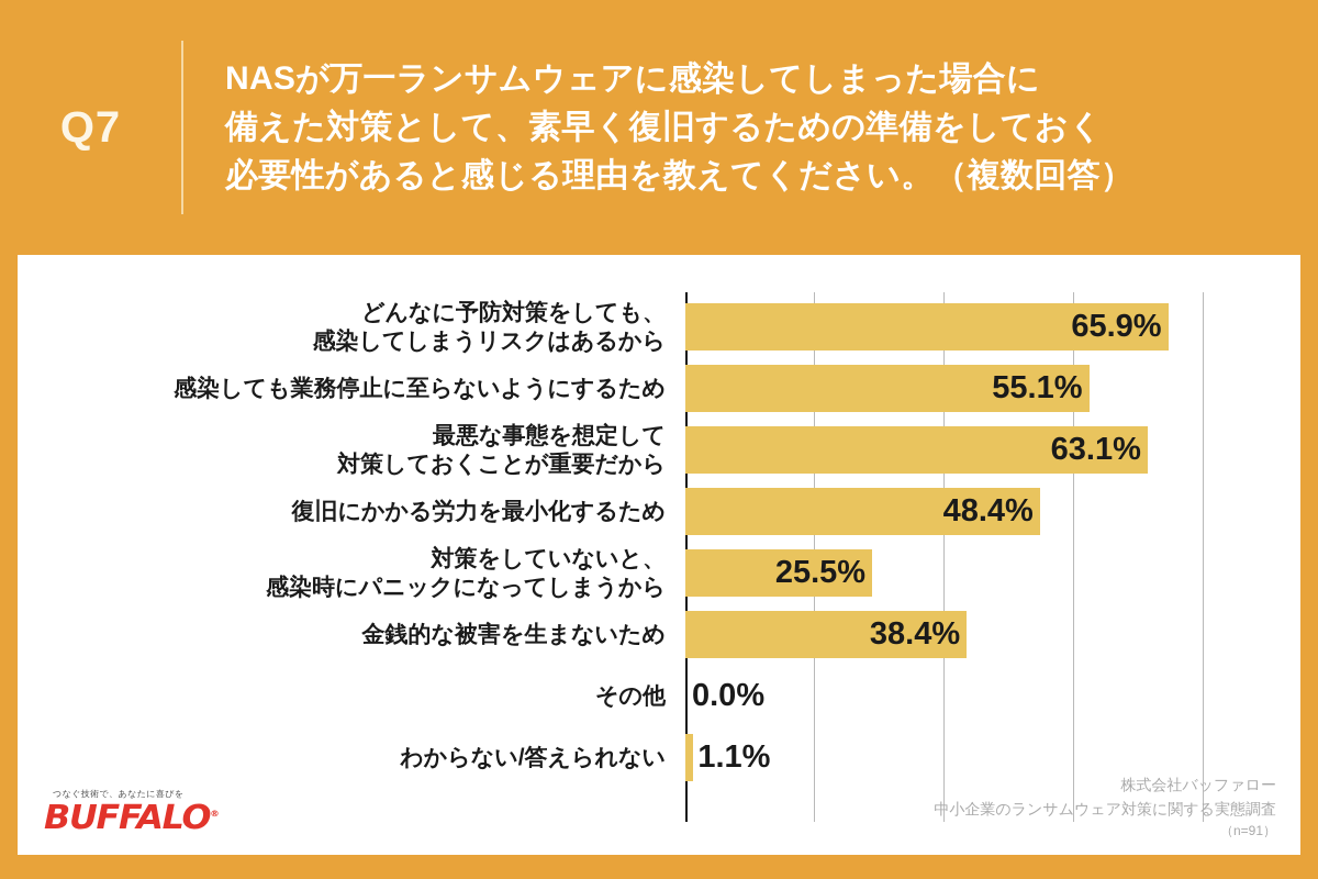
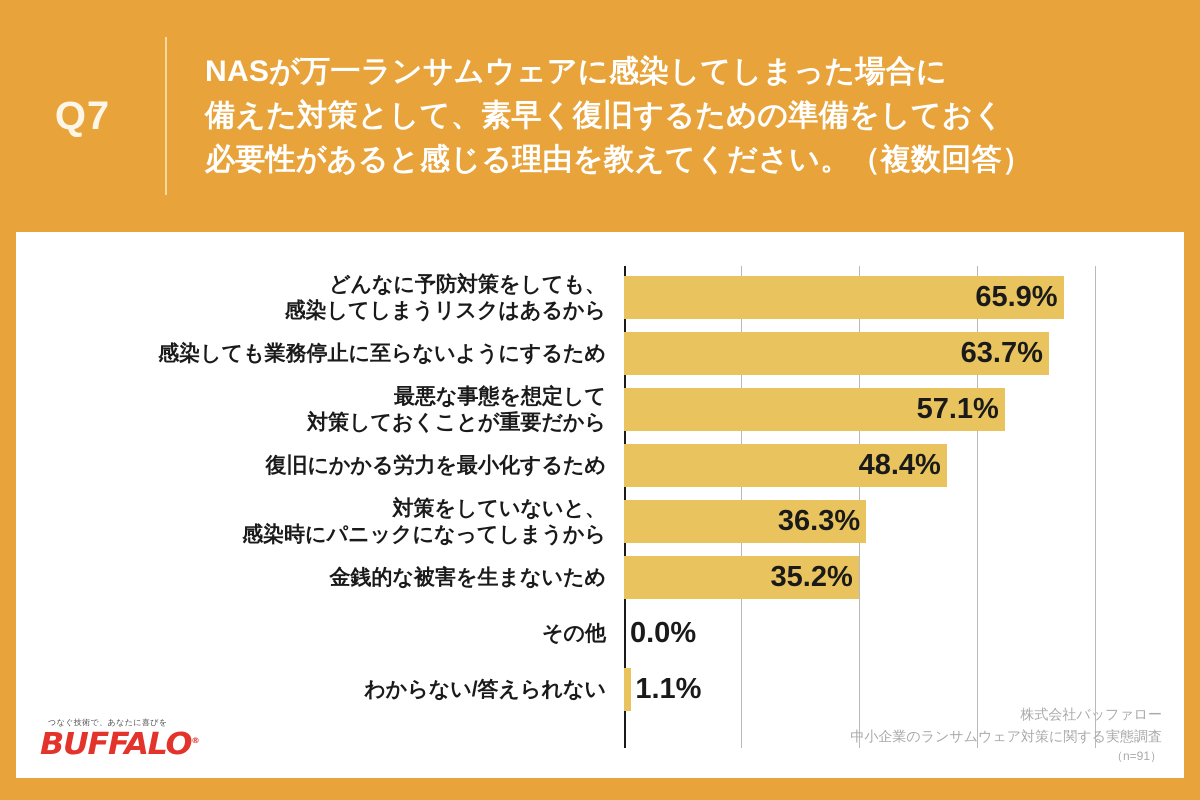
感染しても業務停止に至らないようにするため: 55.1% -> 63.7%
最悪な事態を想定して 対策しておくことが重要だから: 63.1% -> 57.1%
対策をしていないと、 感染時にパニックになってしまうから: 25.5% -> 36.3%
金銭的な被害を生まないため: 38.4% -> 35.2%
